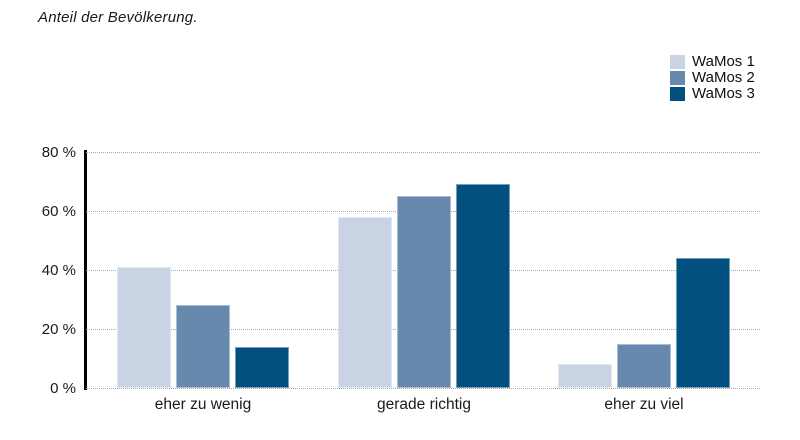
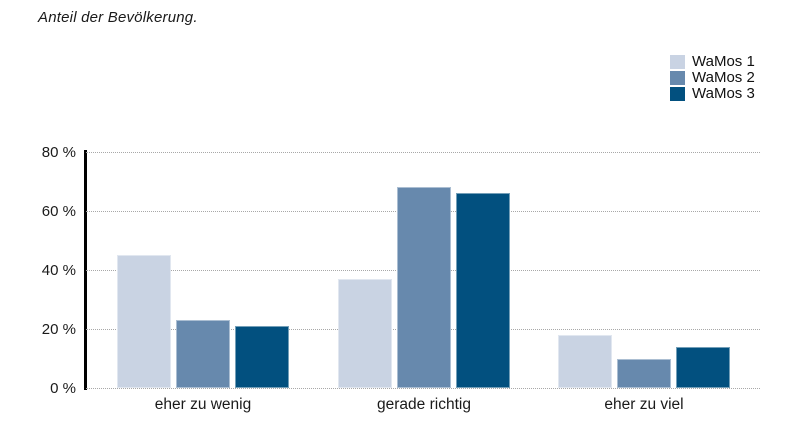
WaMos 1/eher zu wenig: 41% -> 45%
WaMos 2/eher zu wenig: 28% -> 23%
WaMos 3/eher zu wenig: 14% -> 21%
WaMos 1/gerade richtig: 58% -> 37%
WaMos 2/gerade richtig: 65% -> 68%
WaMos 3/gerade richtig: 69% -> 66%
WaMos 1/eher zu viel: 8% -> 18%
WaMos 2/eher zu viel: 15% -> 10%
WaMos 3/eher zu viel: 44% -> 14%
